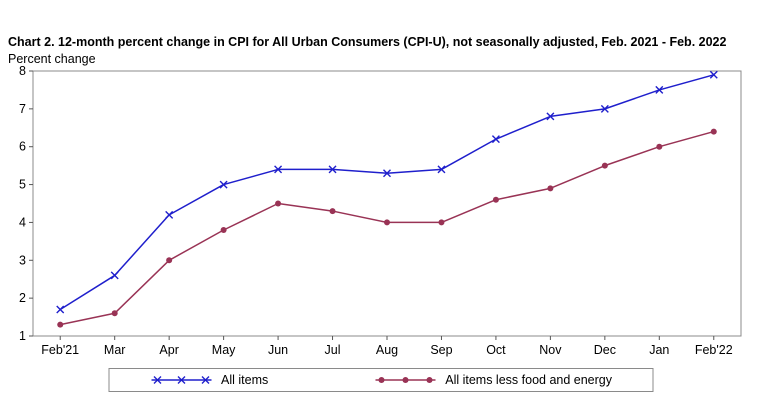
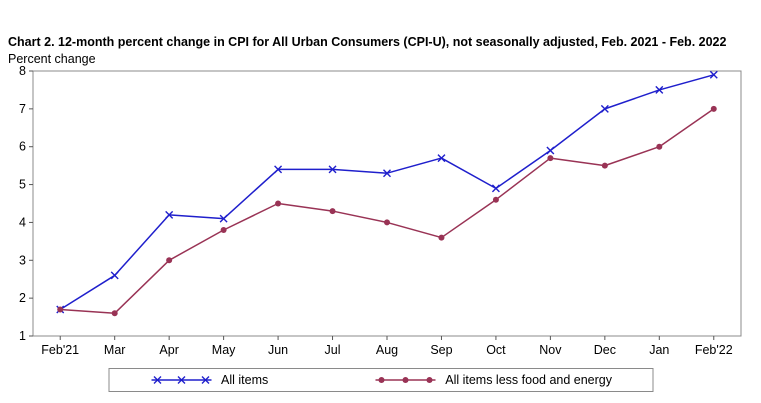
All items less food and energy/Feb'21: 1.3 -> 1.7
All items/May: 5.0 -> 4.1
All items/Sep: 5.4 -> 5.7
All items less food and energy/Sep: 4.0 -> 3.6
All items/Oct: 6.2 -> 4.9
All items/Nov: 6.8 -> 5.9
All items less food and energy/Nov: 4.9 -> 5.7
All items less food and energy/Feb'22: 6.4 -> 7.0
